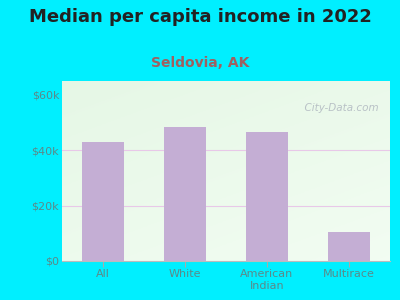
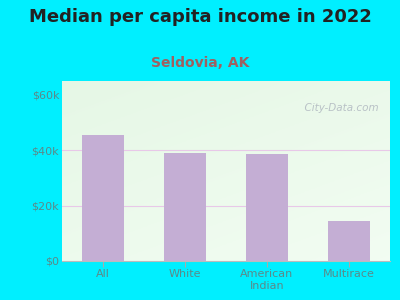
All: $43.0k -> $45.5k
White: $48.5k -> $39.0k
American Indian: $46.5k -> $38.5k
Multirace: $10.5k -> $14.5k
